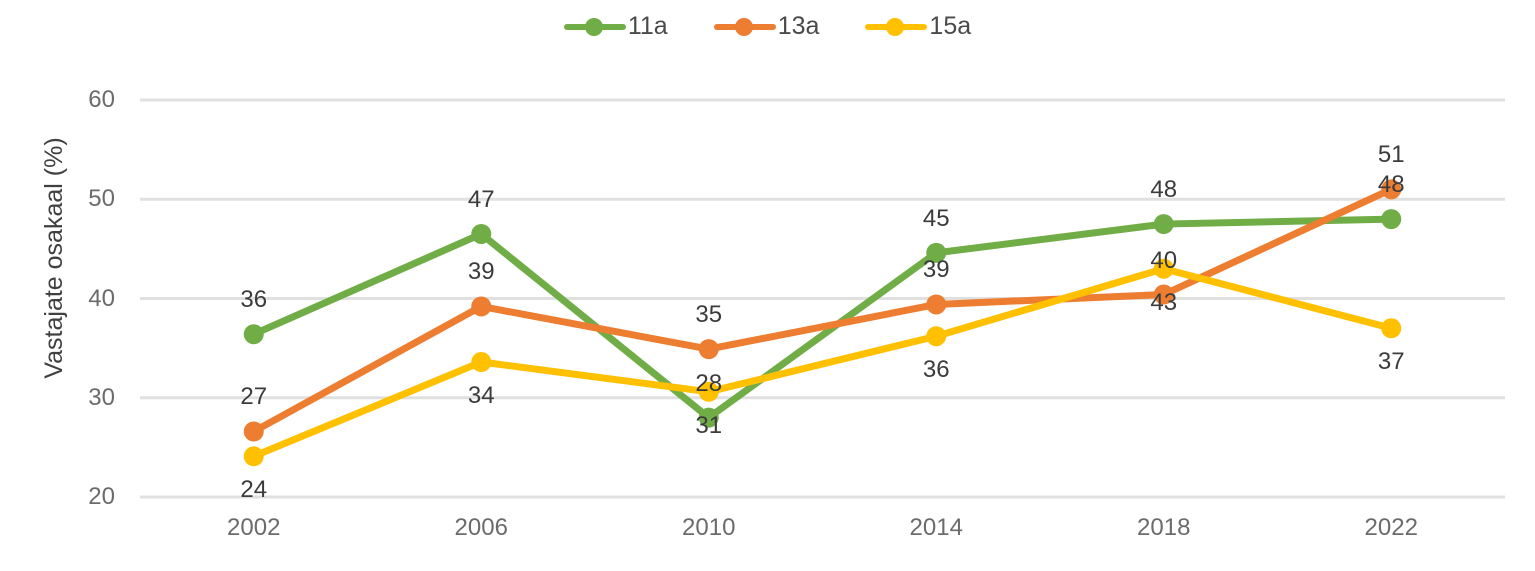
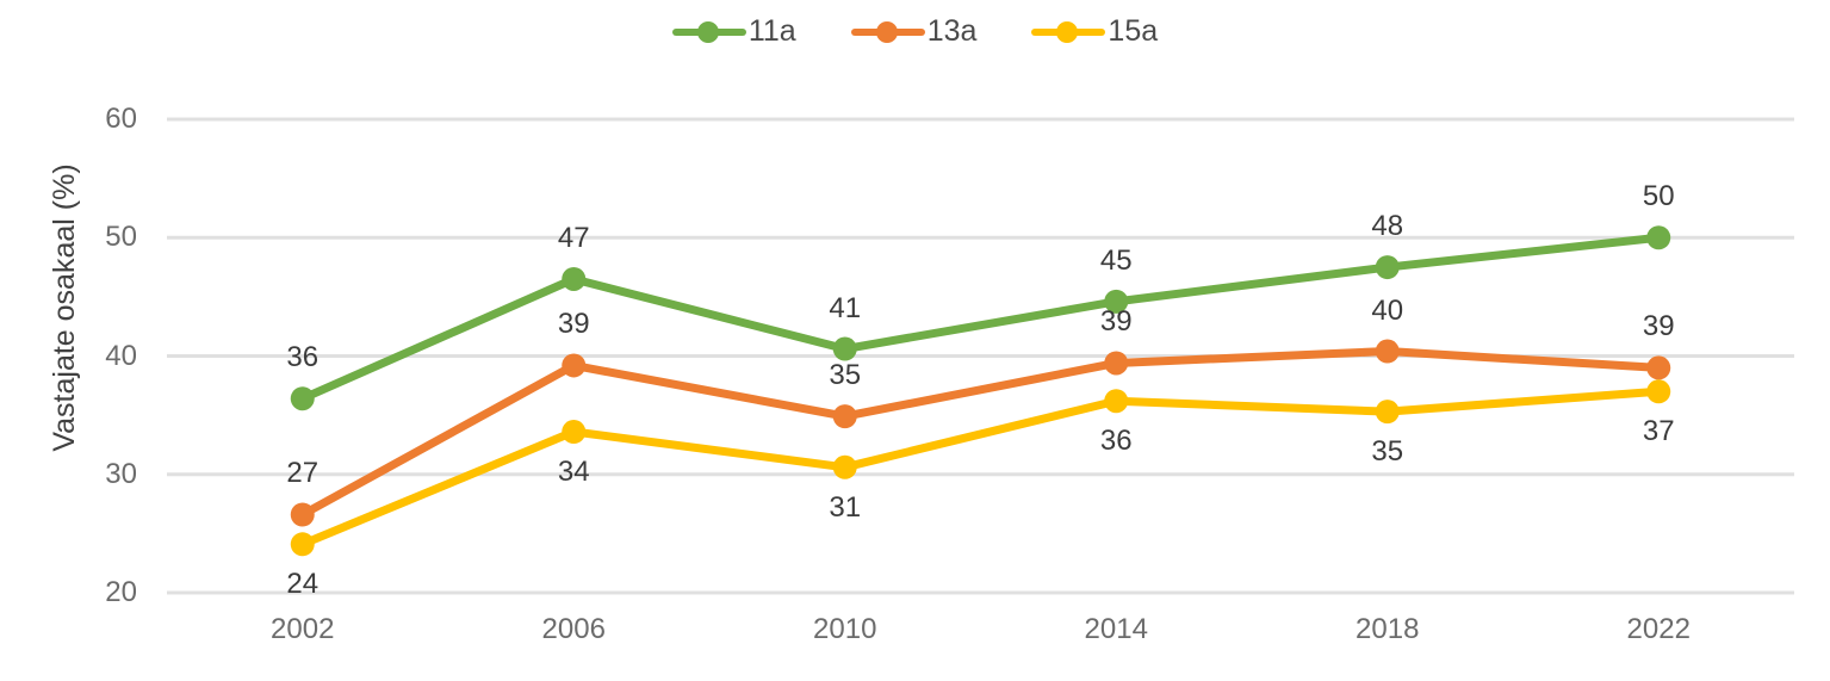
11a/2010: 28 -> 41
15a/2018: 43 -> 35
11a/2022: 48 -> 50
13a/2022: 51 -> 39
